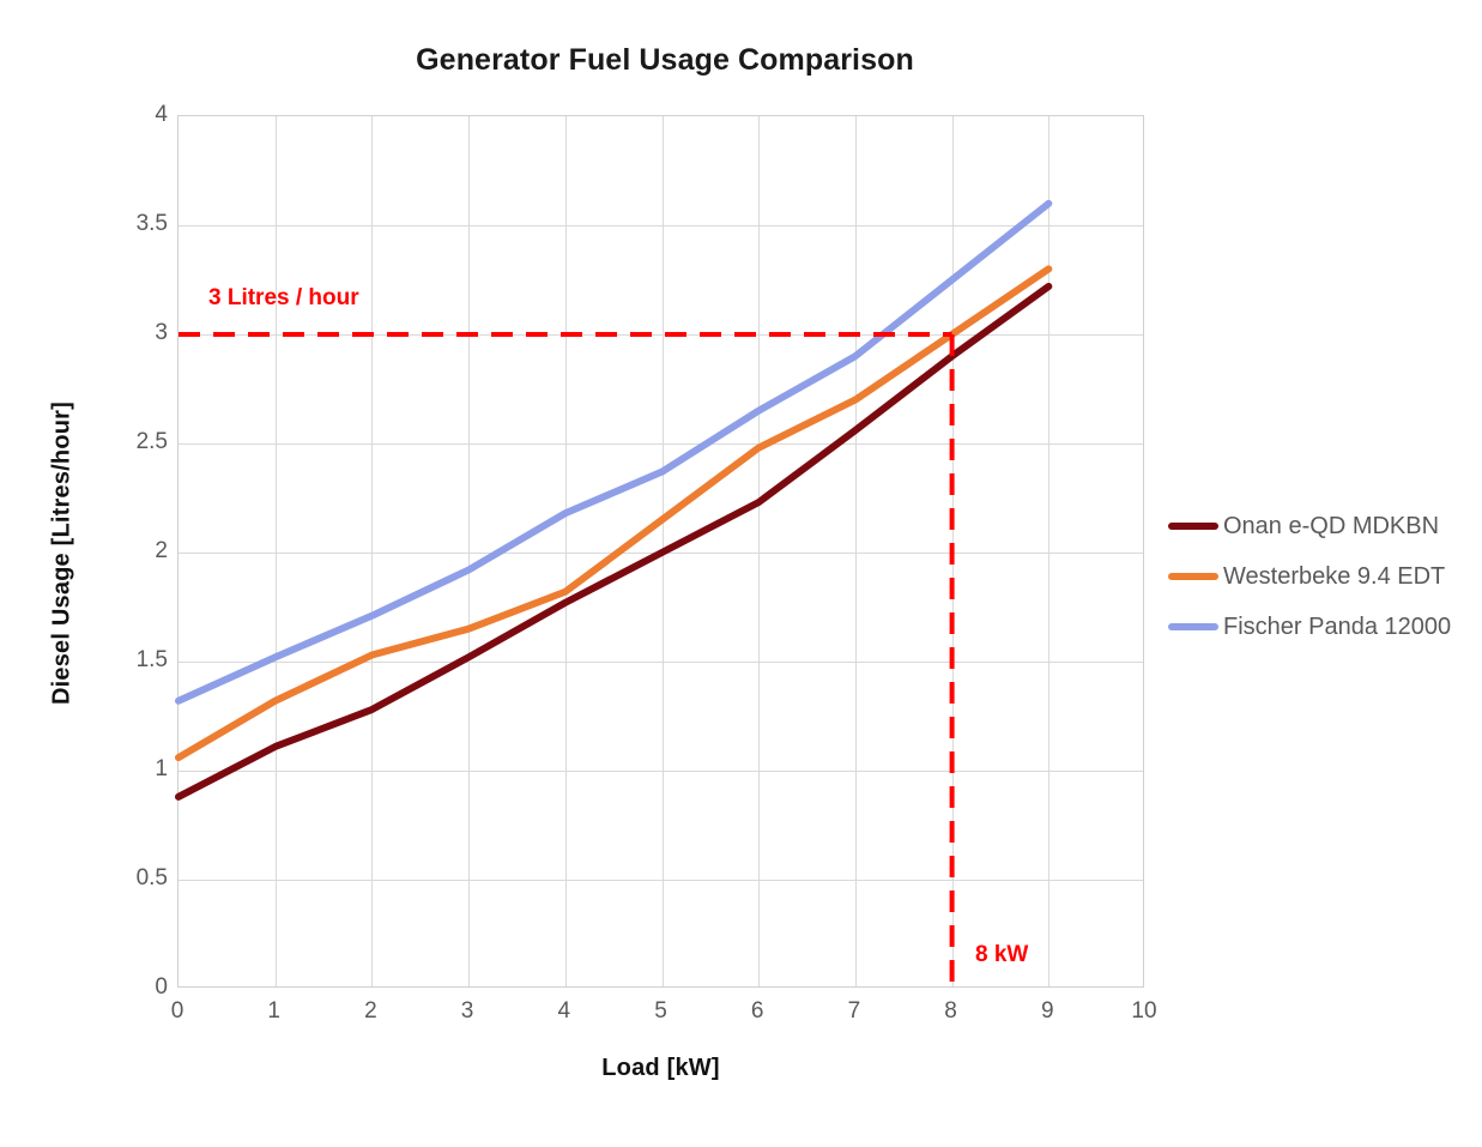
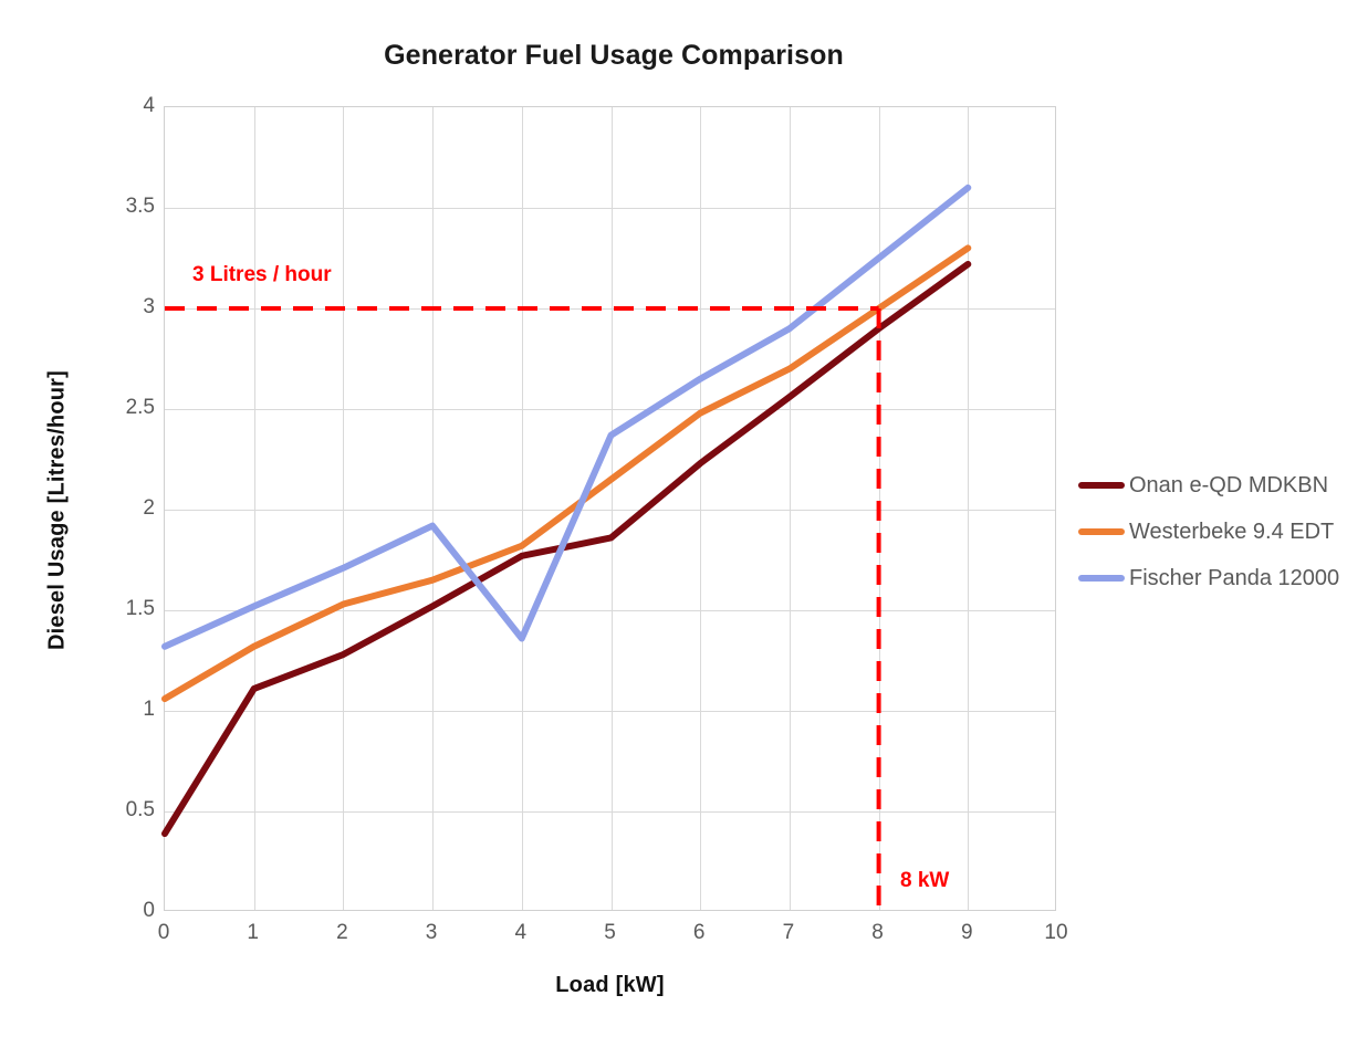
Onan e-QD MDKBN/0: 0.88 -> 0.39
Fischer Panda 12000/4: 2.18 -> 1.36
Onan e-QD MDKBN/5: 2.00 -> 1.86
